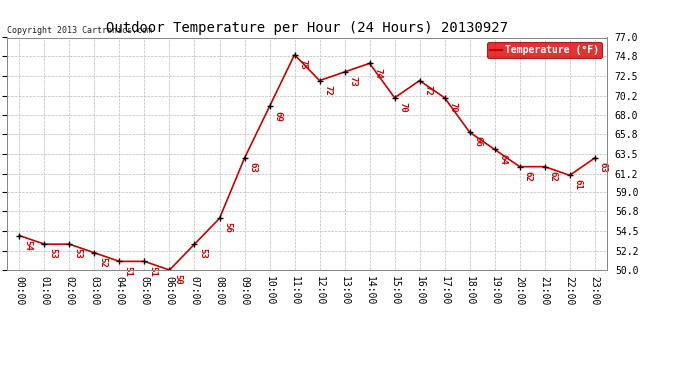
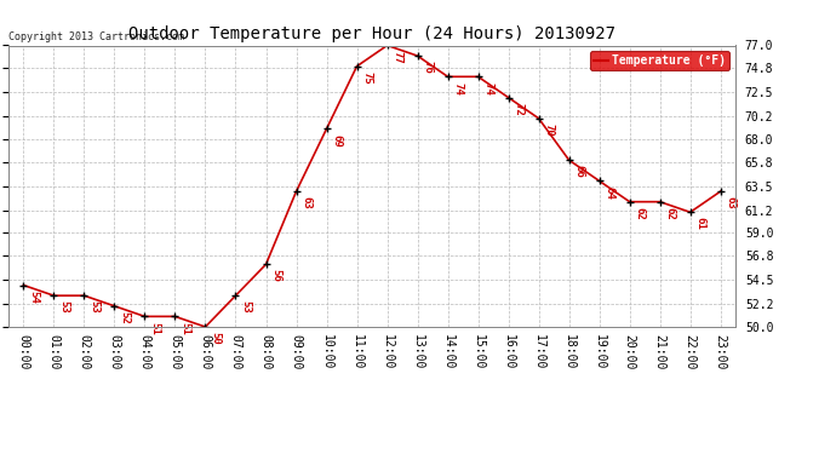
12:00: 72 -> 77
13:00: 73 -> 76
15:00: 70 -> 74
